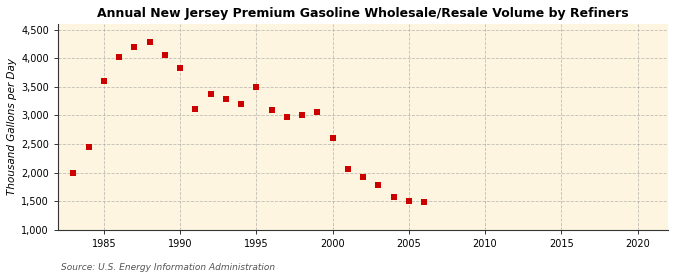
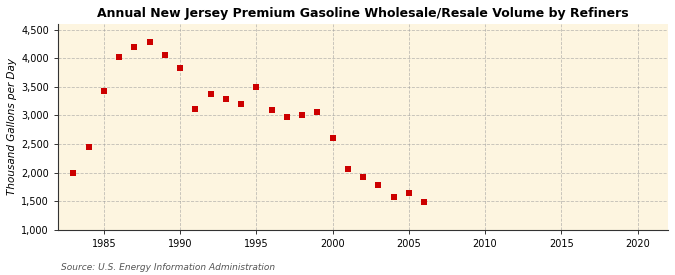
1985: 3,600 -> 3,430
2005: 1,500 -> 1,640
